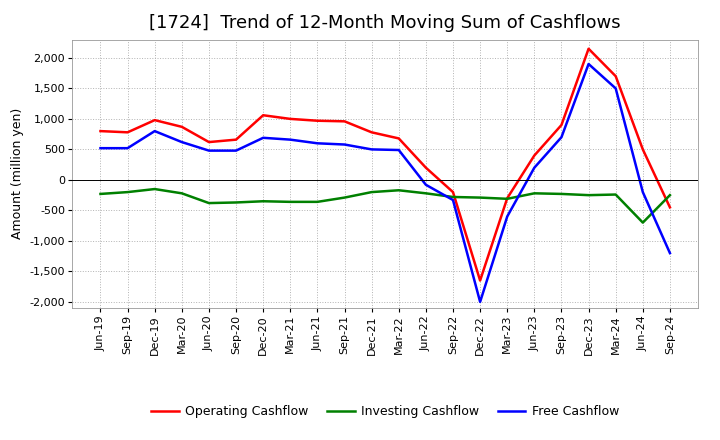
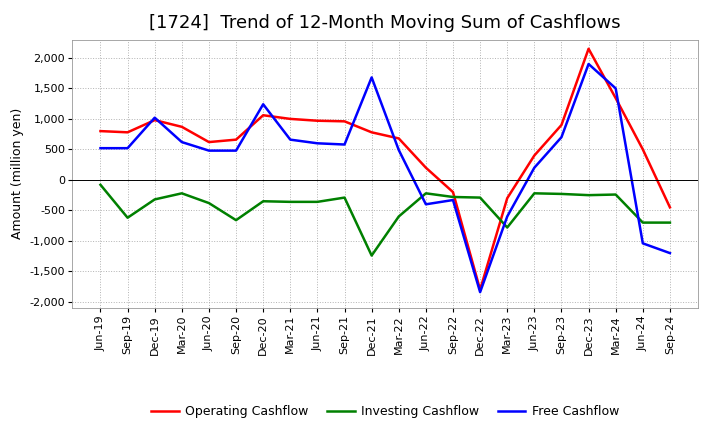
Investing Cashflow/Jun-19: -230 -> -80
Investing Cashflow/Sep-19: -200 -> -620
Investing Cashflow/Dec-19: -150 -> -320
Free Cashflow/Dec-19: 800 -> 1,020
Investing Cashflow/Sep-20: -370 -> -660
Free Cashflow/Dec-20: 690 -> 1,240
Investing Cashflow/Dec-21: -200 -> -1,240
Free Cashflow/Dec-21: 500 -> 1,680
Investing Cashflow/Mar-22: -170 -> -600
Free Cashflow/Jun-22: -80 -> -400
Operating Cashflow/Dec-22: -1,650 -> -1,800
Free Cashflow/Dec-22: -2,000 -> -1,840
Investing Cashflow/Mar-23: -310 -> -780
Operating Cashflow/Mar-24: 1,700 -> 1,340
Free Cashflow/Jun-24: -200 -> -1,040
Investing Cashflow/Sep-24: -250 -> -700
